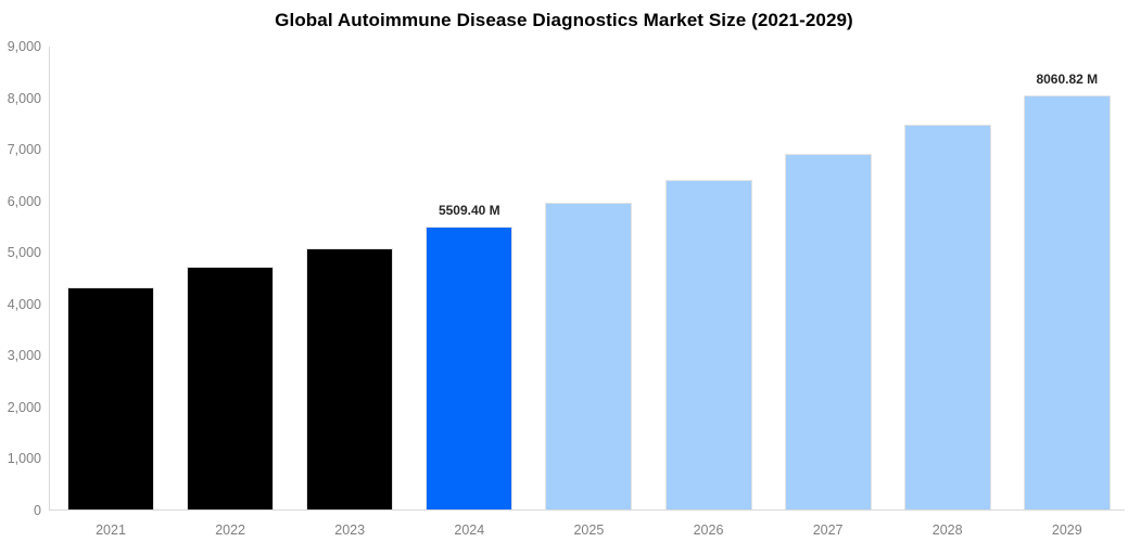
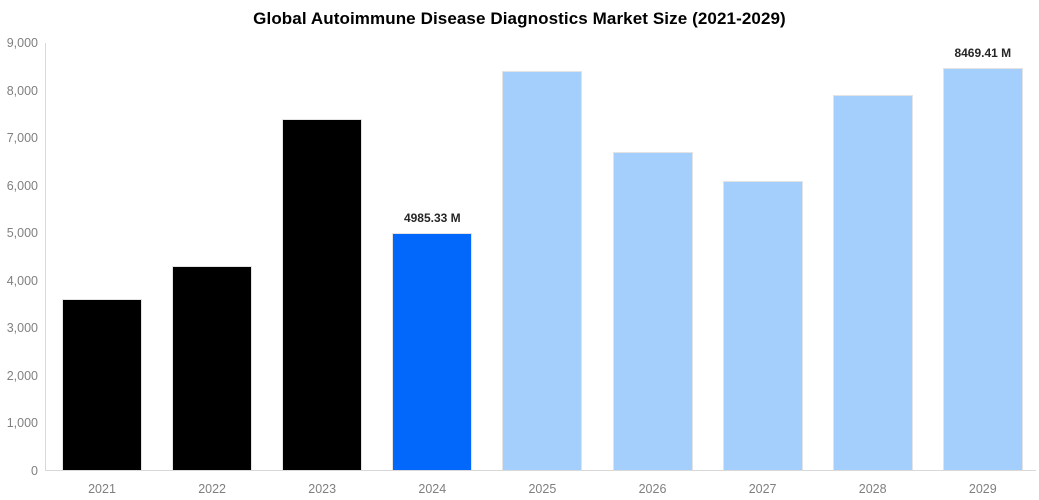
2021: 4300 -> 3600
2022: 4700 -> 4300
2023: 5100 -> 7400
2024: 5509.40 -> 4985.33
2025: 6000 -> 8400
2026: 6400 -> 6700
2027: 6900 -> 6100
2028: 7500 -> 7900
2029: 8060.82 -> 8469.41
